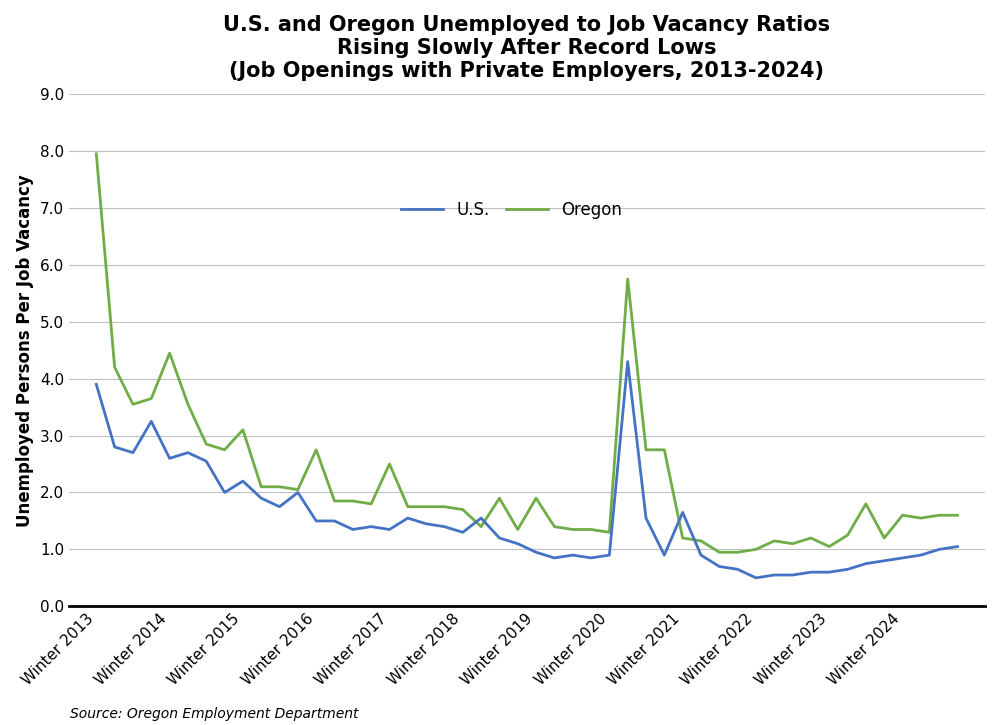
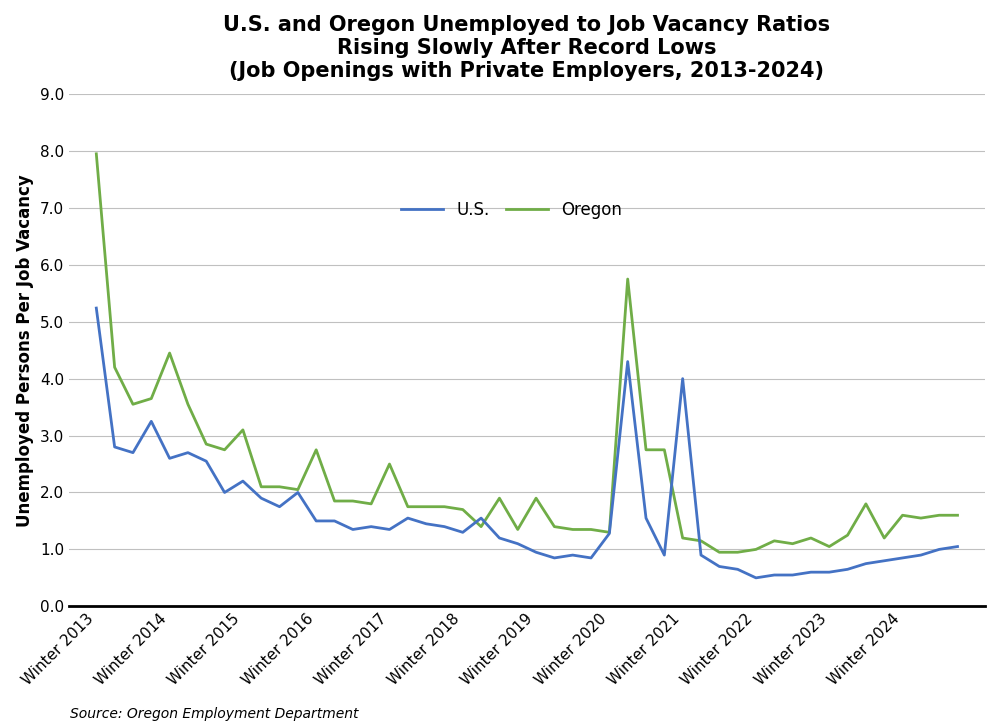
U.S./Winter 2013: 3.90 -> 5.24
U.S./Winter 2020: 0.90 -> 1.28
U.S./Winter 2021: 1.65 -> 4.00
